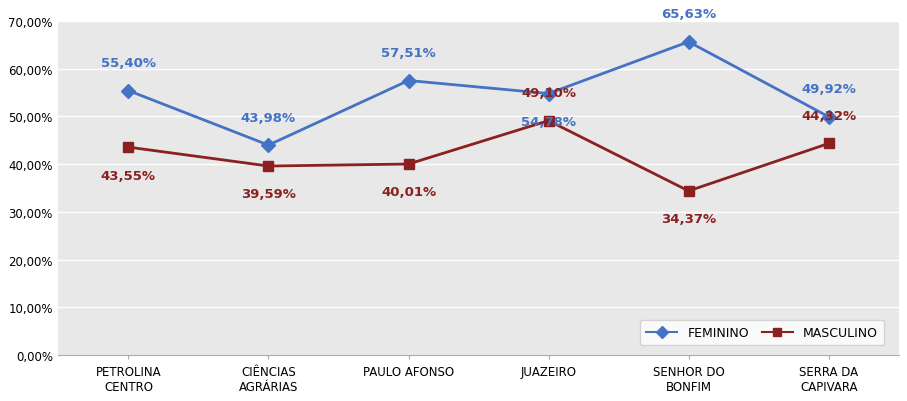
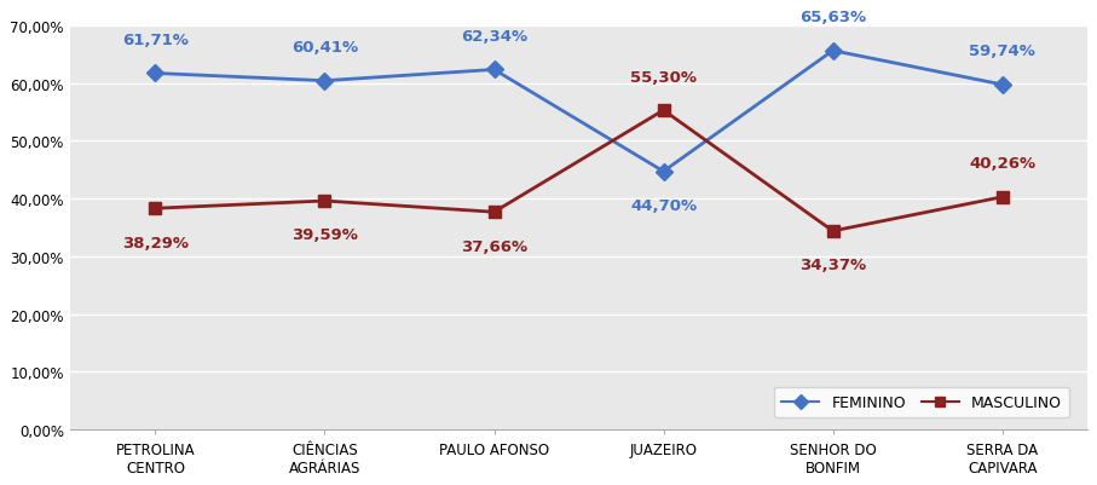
FEMININO/PETROLINA CENTRO: 55,40% -> 61,71%
MASCULINO/PETROLINA CENTRO: 43,55% -> 38,29%
FEMININO/CIÊNCIAS AGRÁRIAS: 43,98% -> 60,41%
FEMININO/PAULO AFONSO: 57,51% -> 62,34%
MASCULINO/PAULO AFONSO: 40,01% -> 37,66%
FEMININO/JUAZEIRO: 54,78% -> 44,70%
MASCULINO/JUAZEIRO: 49,10% -> 55,30%
FEMININO/SERRA DA CAPIVARA: 49,92% -> 59,74%
MASCULINO/SERRA DA CAPIVARA: 44,32% -> 40,26%
